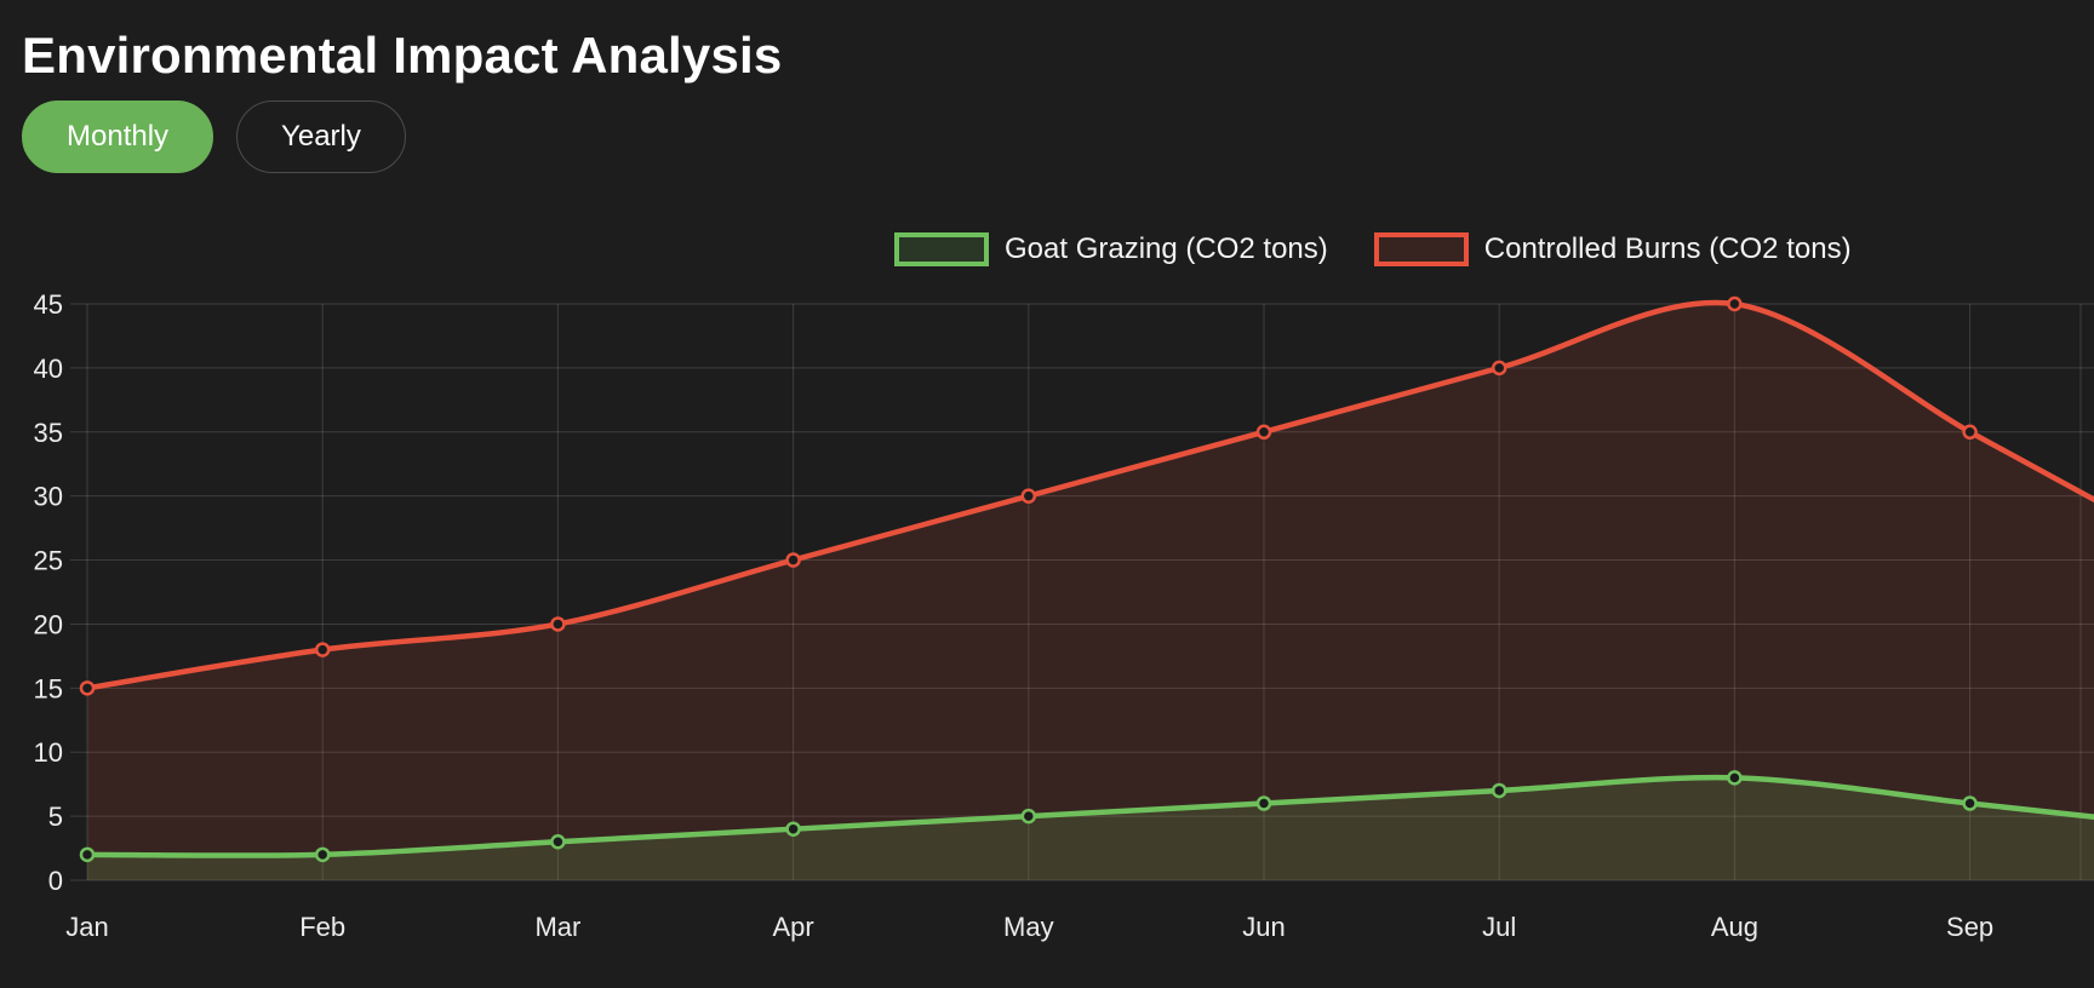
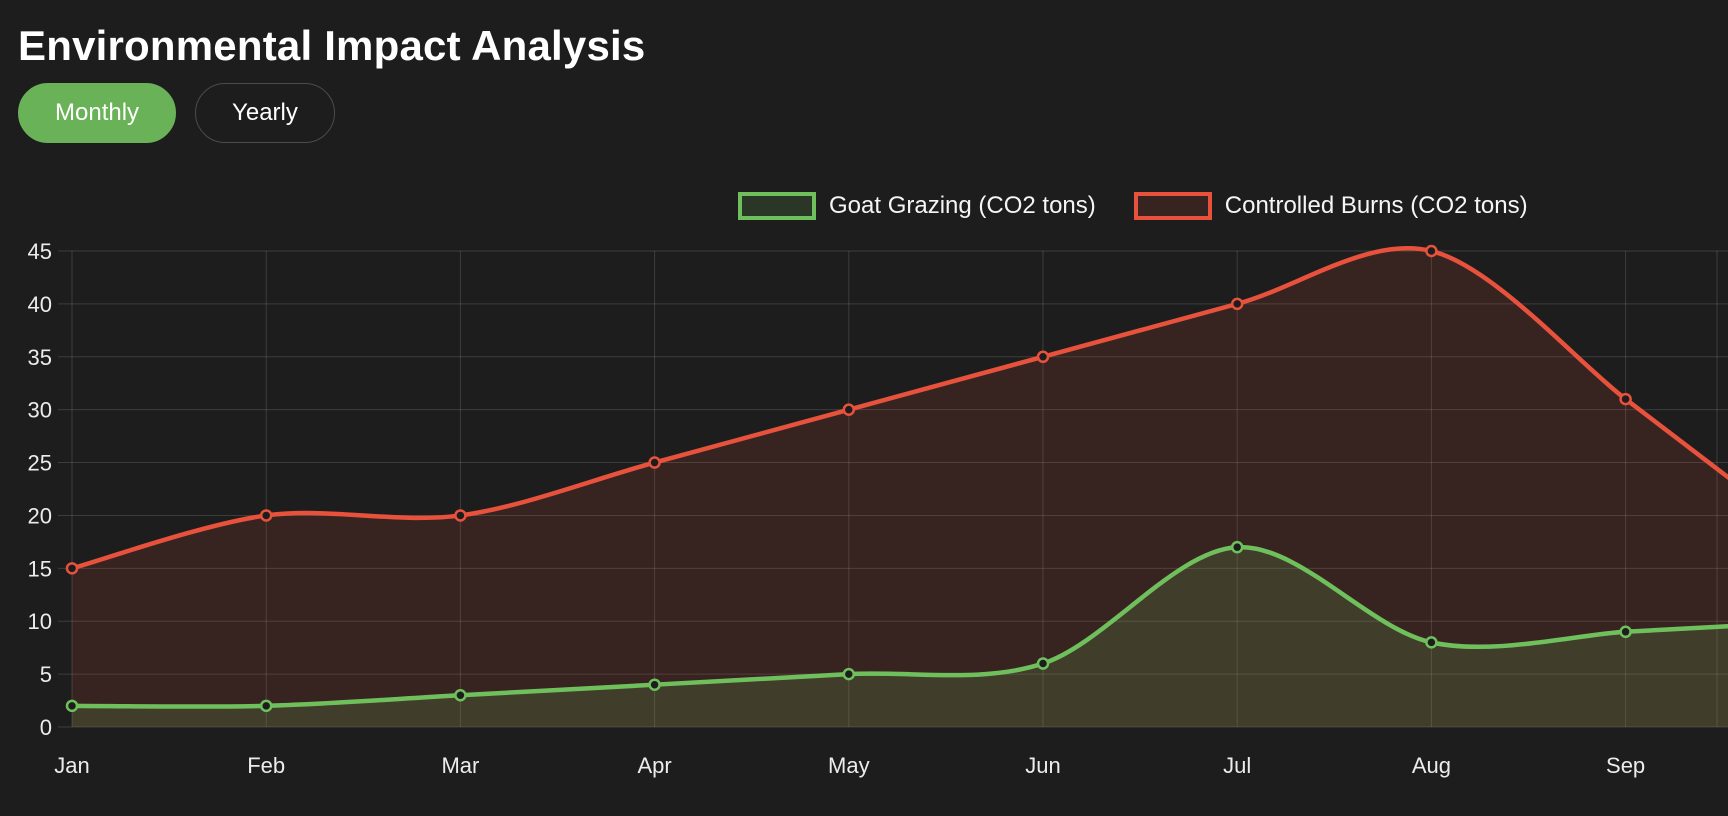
Controlled Burns (CO2 tons)/Feb: 18 -> 20
Goat Grazing (CO2 tons)/Jul: 7 -> 17
Goat Grazing (CO2 tons)/Sep: 6 -> 9
Controlled Burns (CO2 tons)/Sep: 35 -> 31
